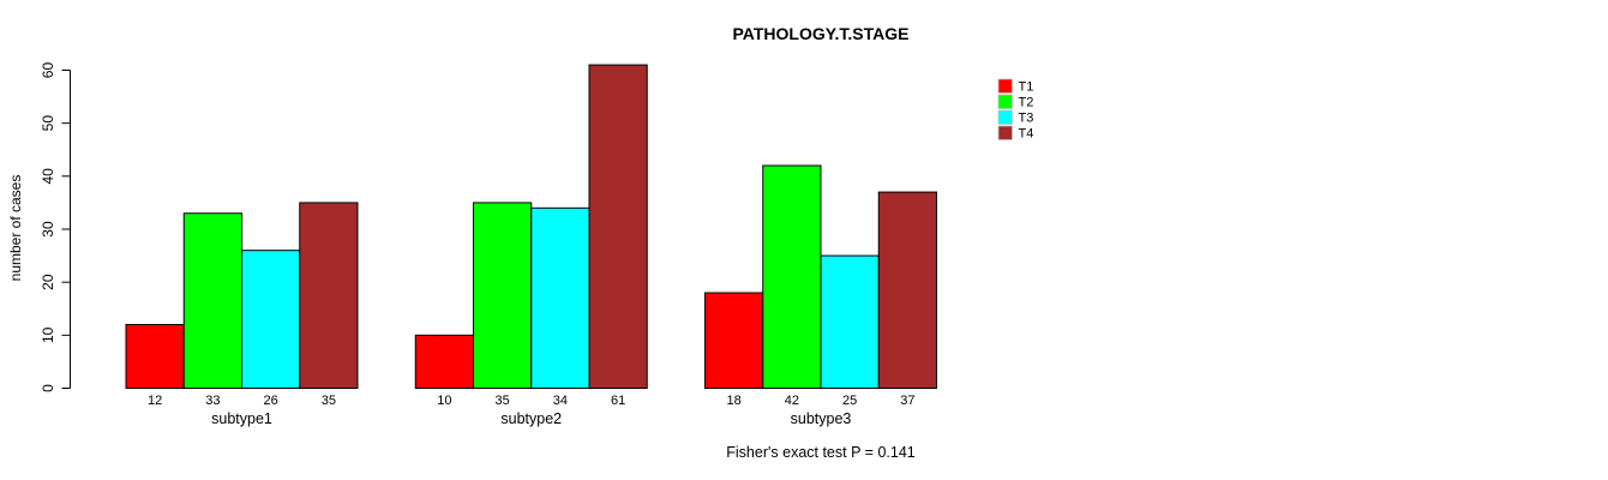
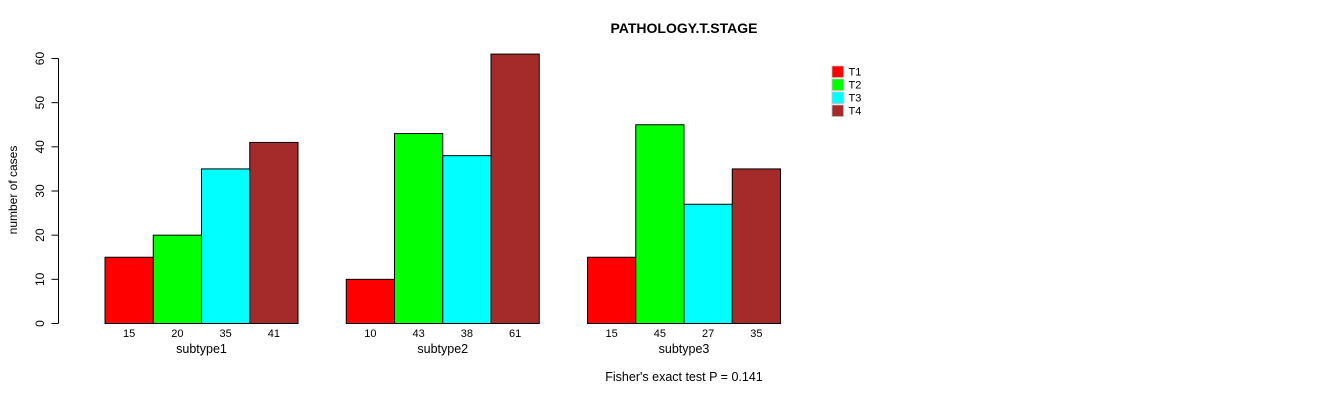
T1/subtype1: 12 -> 15
T2/subtype1: 33 -> 20
T3/subtype1: 26 -> 35
T4/subtype1: 35 -> 41
T2/subtype2: 35 -> 43
T3/subtype2: 34 -> 38
T1/subtype3: 18 -> 15
T2/subtype3: 42 -> 45
T3/subtype3: 25 -> 27
T4/subtype3: 37 -> 35
